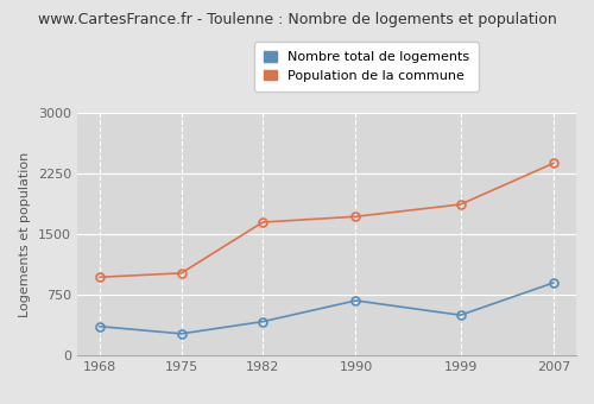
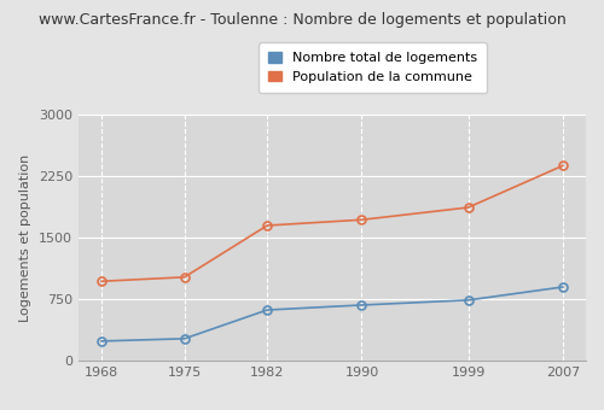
Nombre total de logements/1968: 360 -> 240
Nombre total de logements/1982: 420 -> 620
Nombre total de logements/1999: 500 -> 740
